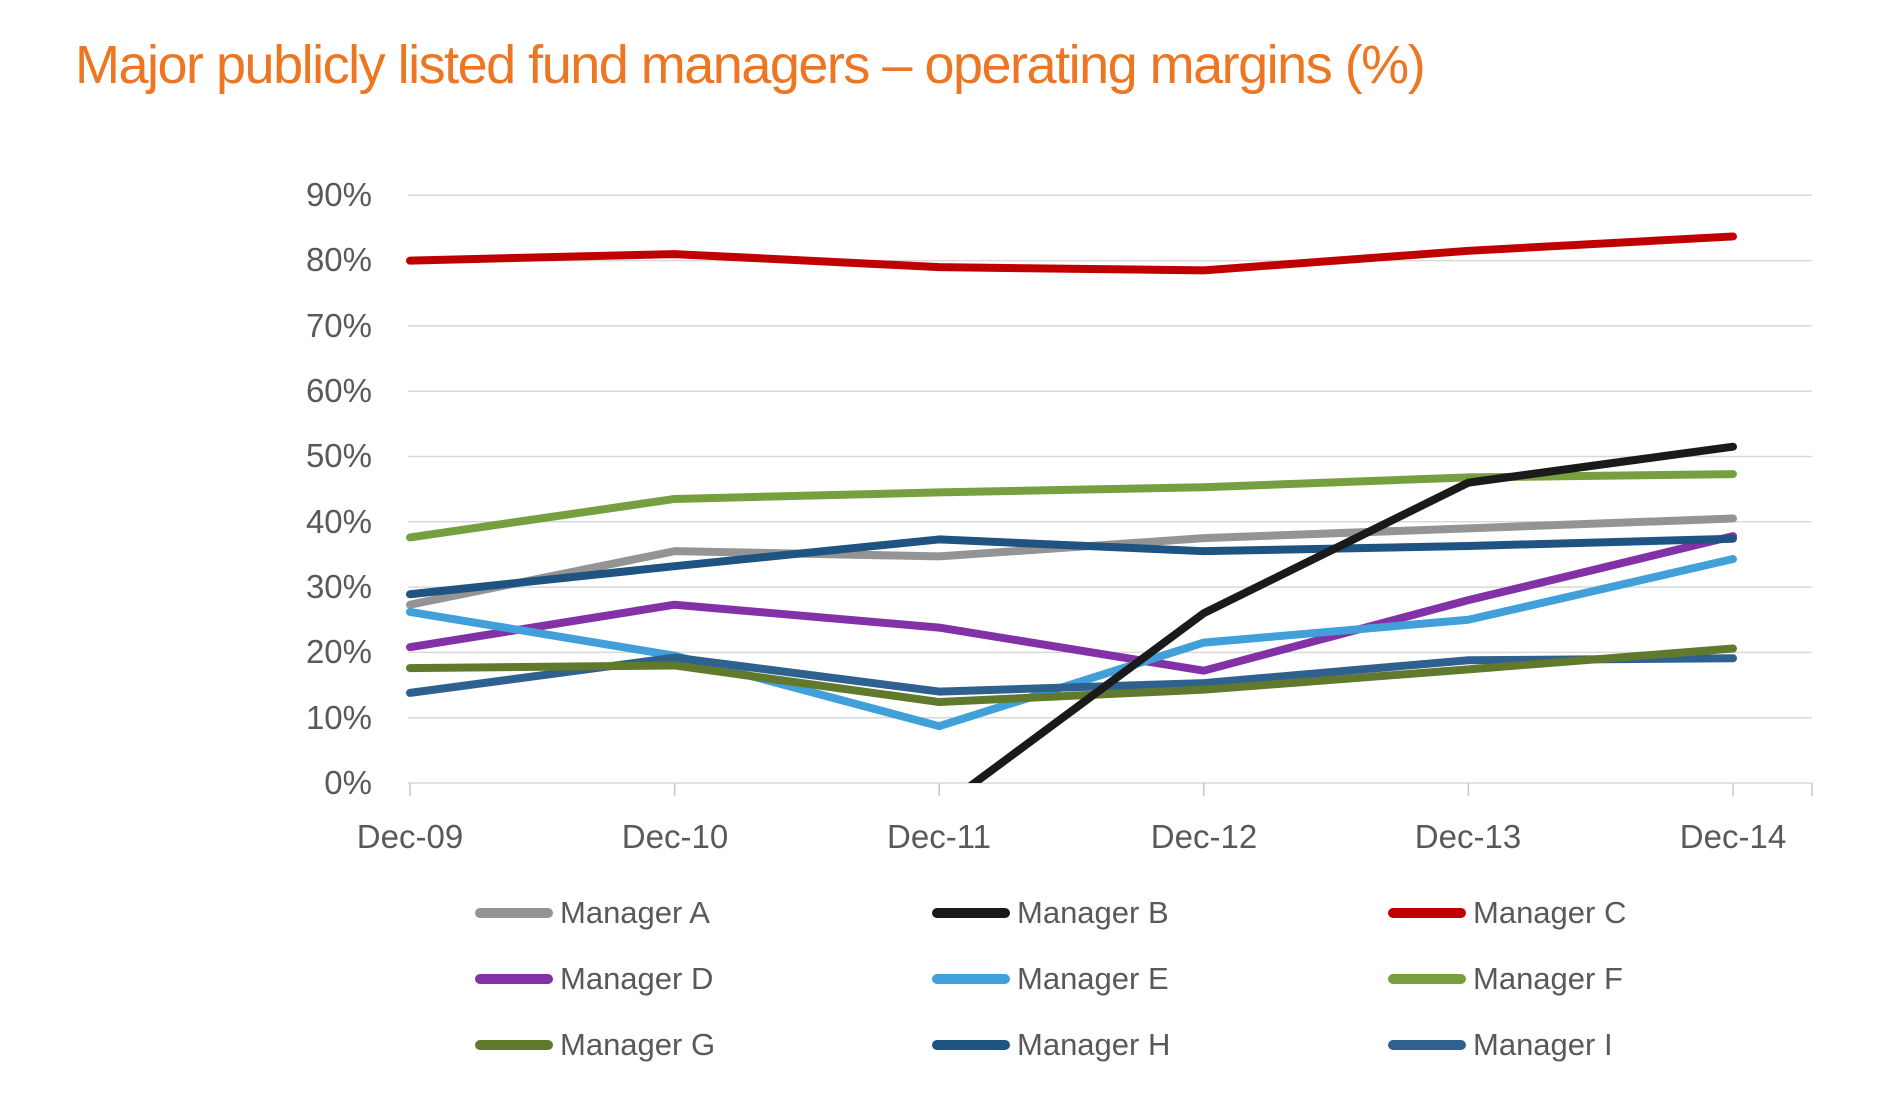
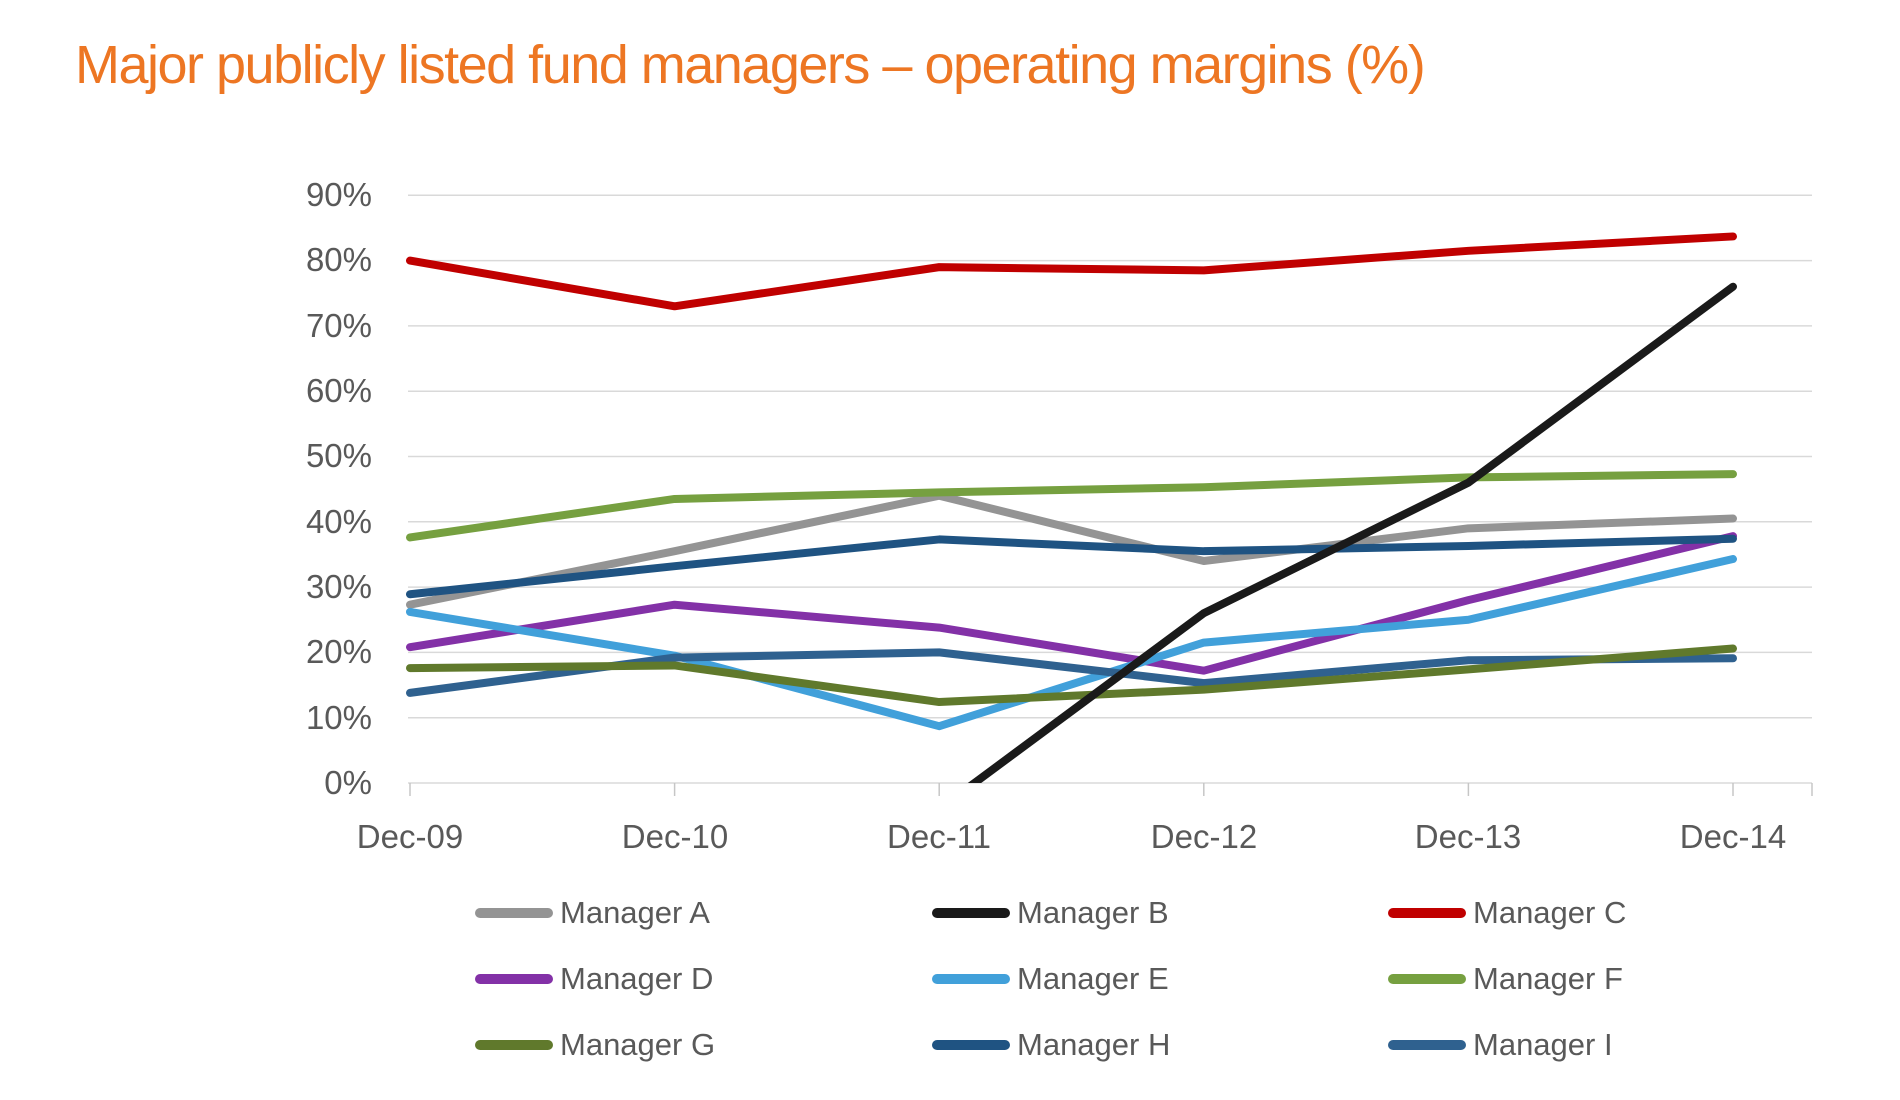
Manager C/Dec-10: 81% -> 73%
Manager A/Dec-11: 35% -> 44%
Manager I/Dec-11: 14% -> 20%
Manager A/Dec-12: 38% -> 34%
Manager B/Dec-14: 52% -> 76%
